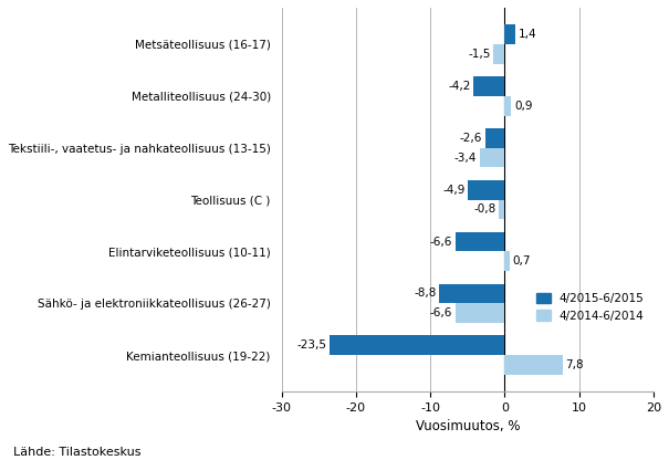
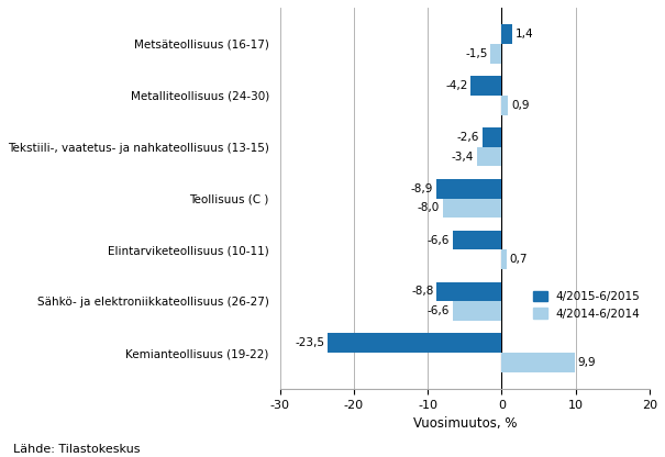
4/2015-6/2015/Teollisuus (C ): -4,9 -> -8,9
4/2014-6/2014/Teollisuus (C ): -0,8 -> -8,0
4/2014-6/2014/Kemianteollisuus (19-22): 7,8 -> 9,9
